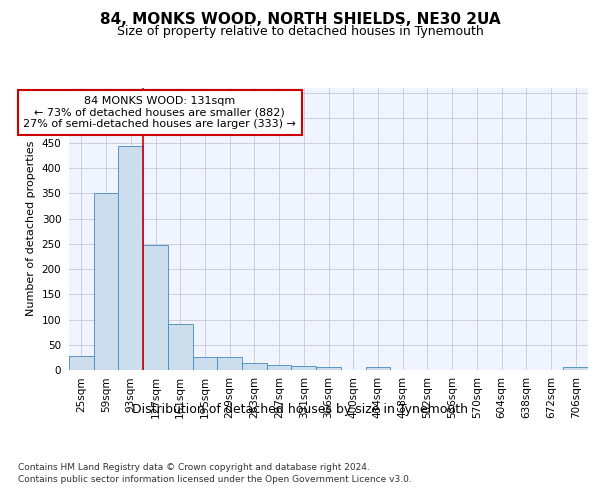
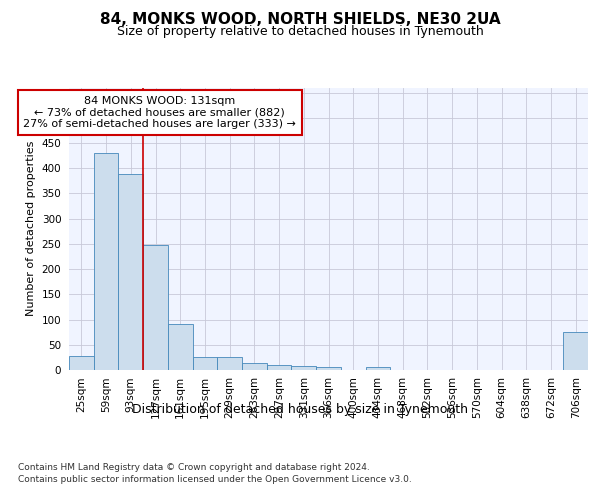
59sqm: 350 -> 430
93sqm: 445 -> 388
706sqm: 5 -> 76
